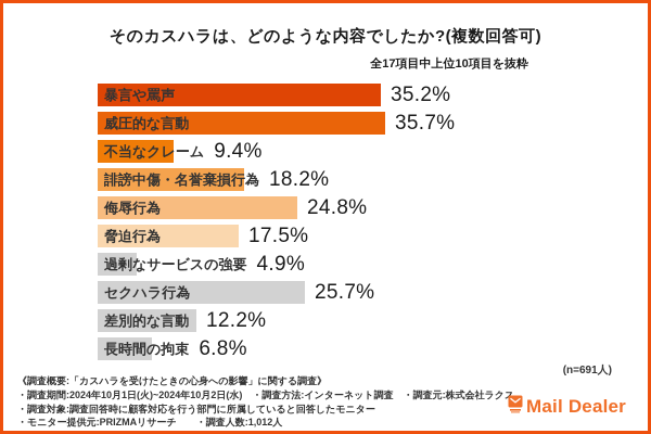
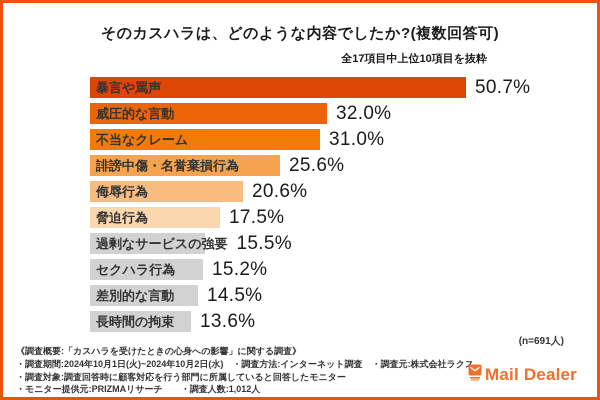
暴言や罵声: 35.2% -> 50.7%
威圧的な言動: 35.7% -> 32.0%
不当なクレーム: 9.4% -> 31.0%
誹謗中傷・名誉棄損行為: 18.2% -> 25.6%
侮辱行為: 24.8% -> 20.6%
過剰なサービスの強要: 4.9% -> 15.5%
セクハラ行為: 25.7% -> 15.2%
差別的な言動: 12.2% -> 14.5%
長時間の拘束: 6.8% -> 13.6%
